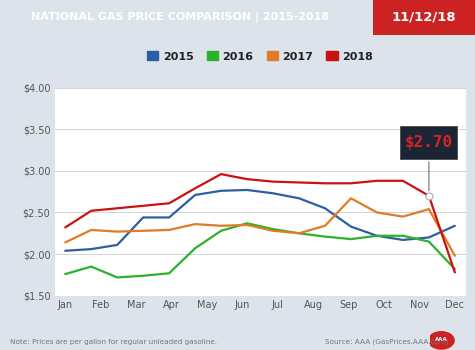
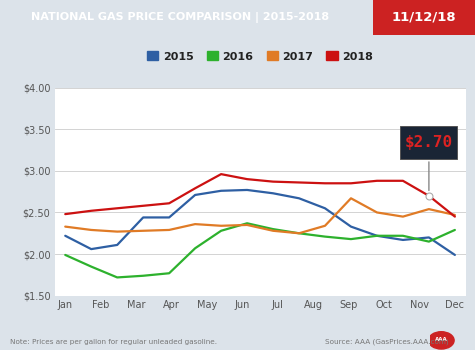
2015/Jan: $2.04 -> $2.22
2016/Jan: $1.76 -> $1.99
2017/Jan: $2.14 -> $2.33
2018/Jan: $2.32 -> $2.48
2015/Dec: $2.34 -> $1.99
2016/Dec: $1.82 -> $2.29
2017/Dec: $1.98 -> $2.47
2018/Dec: $1.78 -> $2.45
